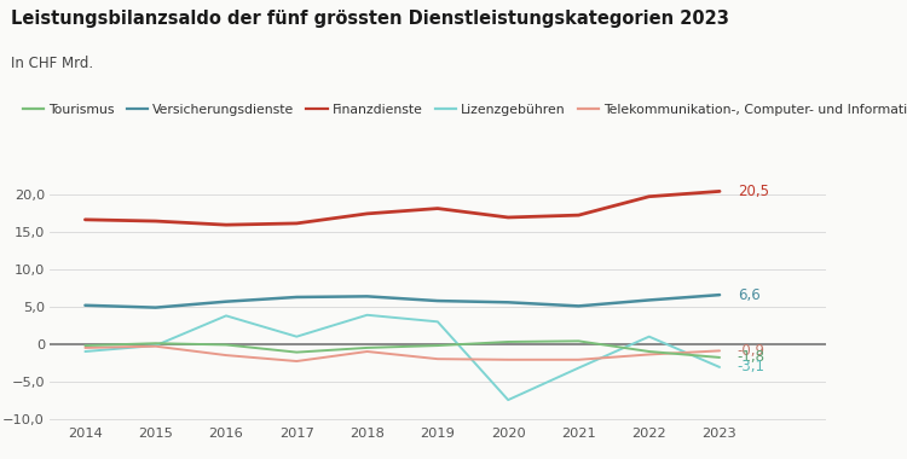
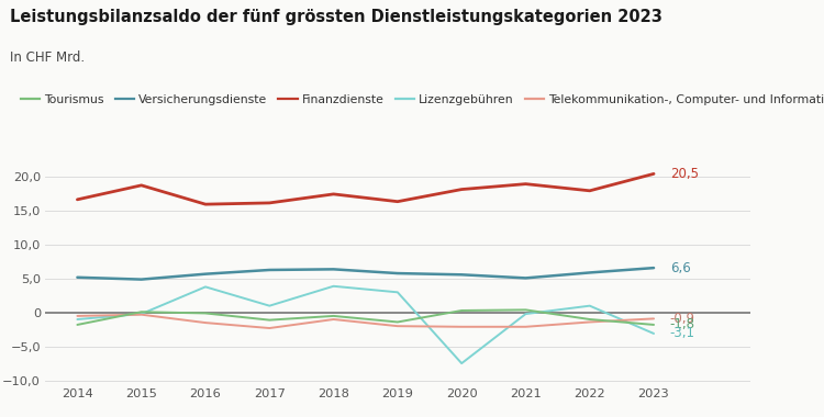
Tourismus/2014: -0,2 -> -1,8
Finanzdienste/2015: 16,5 -> 18,8
Tourismus/2019: -0,2 -> -1,4
Finanzdienste/2019: 18,2 -> 16,4
Finanzdienste/2020: 17,0 -> 18,2
Finanzdienste/2021: 17,3 -> 19,0
Lizenzgebühren/2021: -3,2 -> -0,2
Finanzdienste/2022: 19,8 -> 18,0
